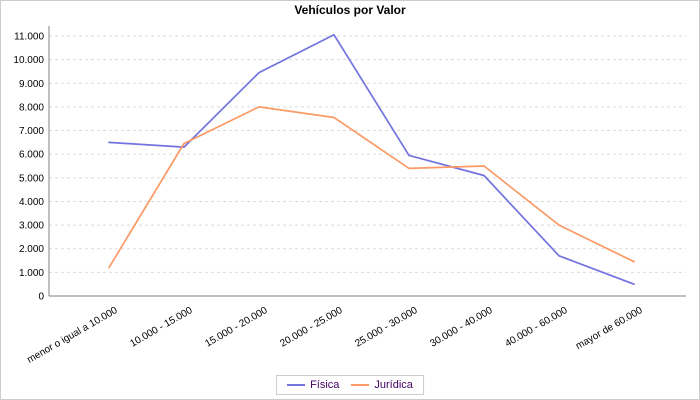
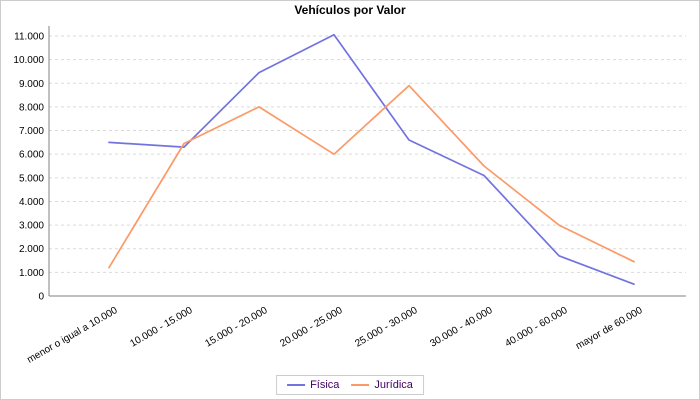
Jurídica/20.000 - 25.000: 7600 -> 6000
Física/25.000 - 30.000: 6000 -> 6600
Jurídica/25.000 - 30.000: 5400 -> 8900
